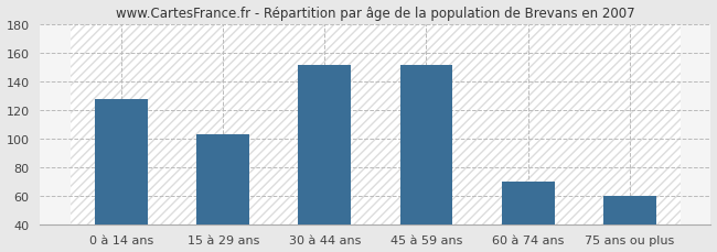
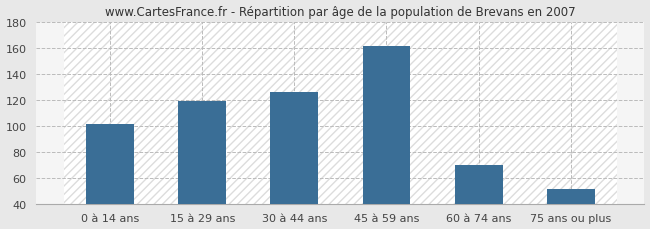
0 à 14 ans: 127 -> 101
15 à 29 ans: 103 -> 119
30 à 44 ans: 151 -> 126
45 à 59 ans: 151 -> 161
75 ans ou plus: 60 -> 51
